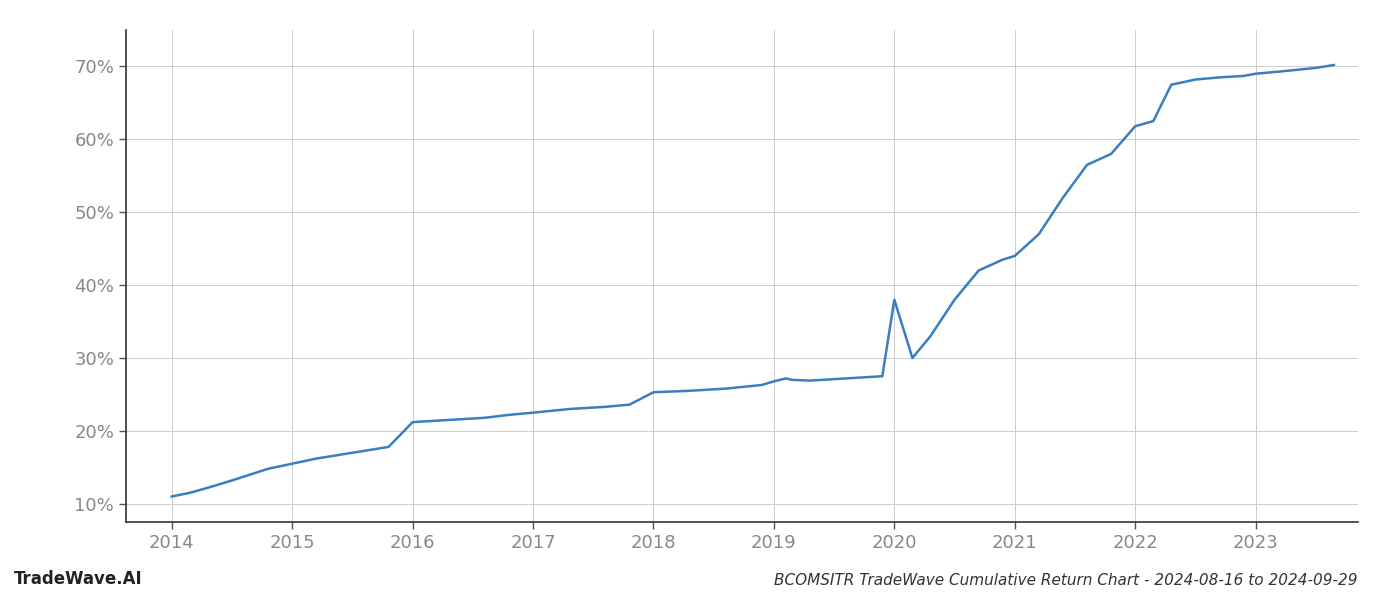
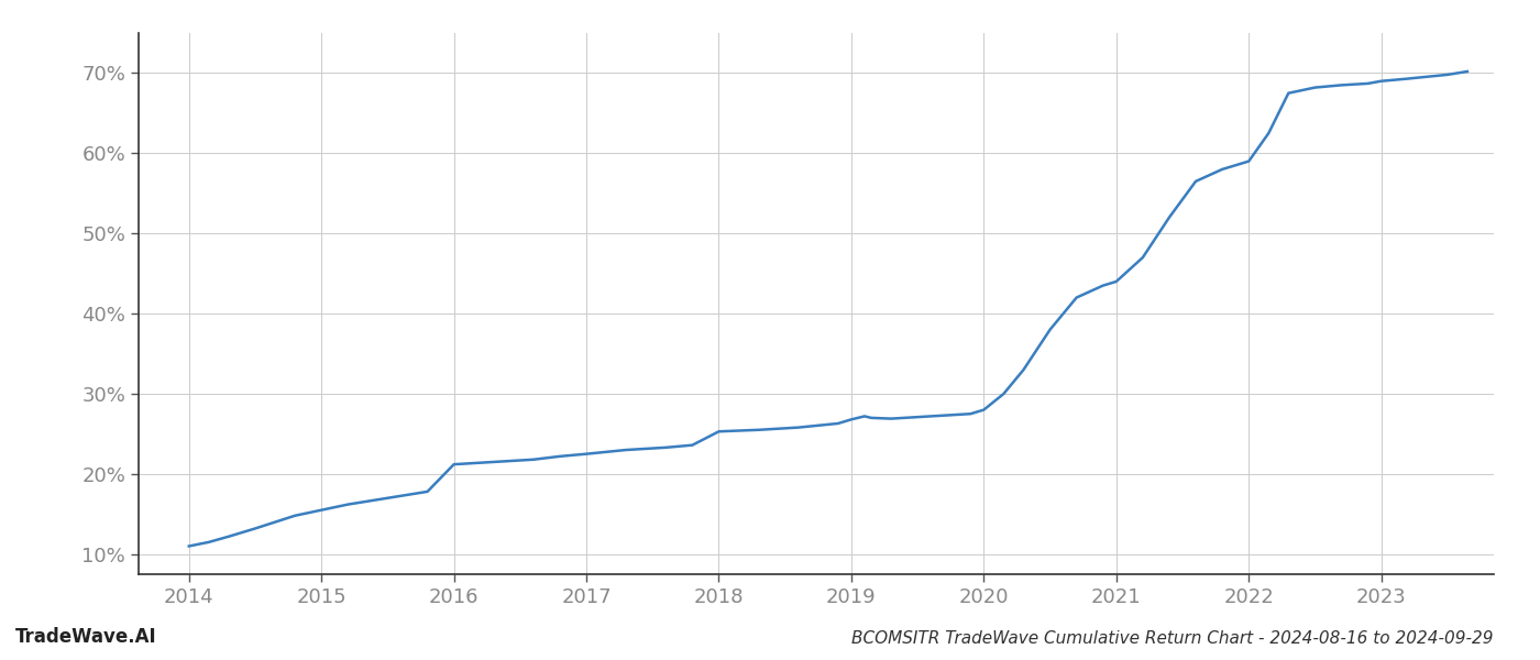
2020: 38.0% -> 28.0%
2022: 61.8% -> 59.0%
